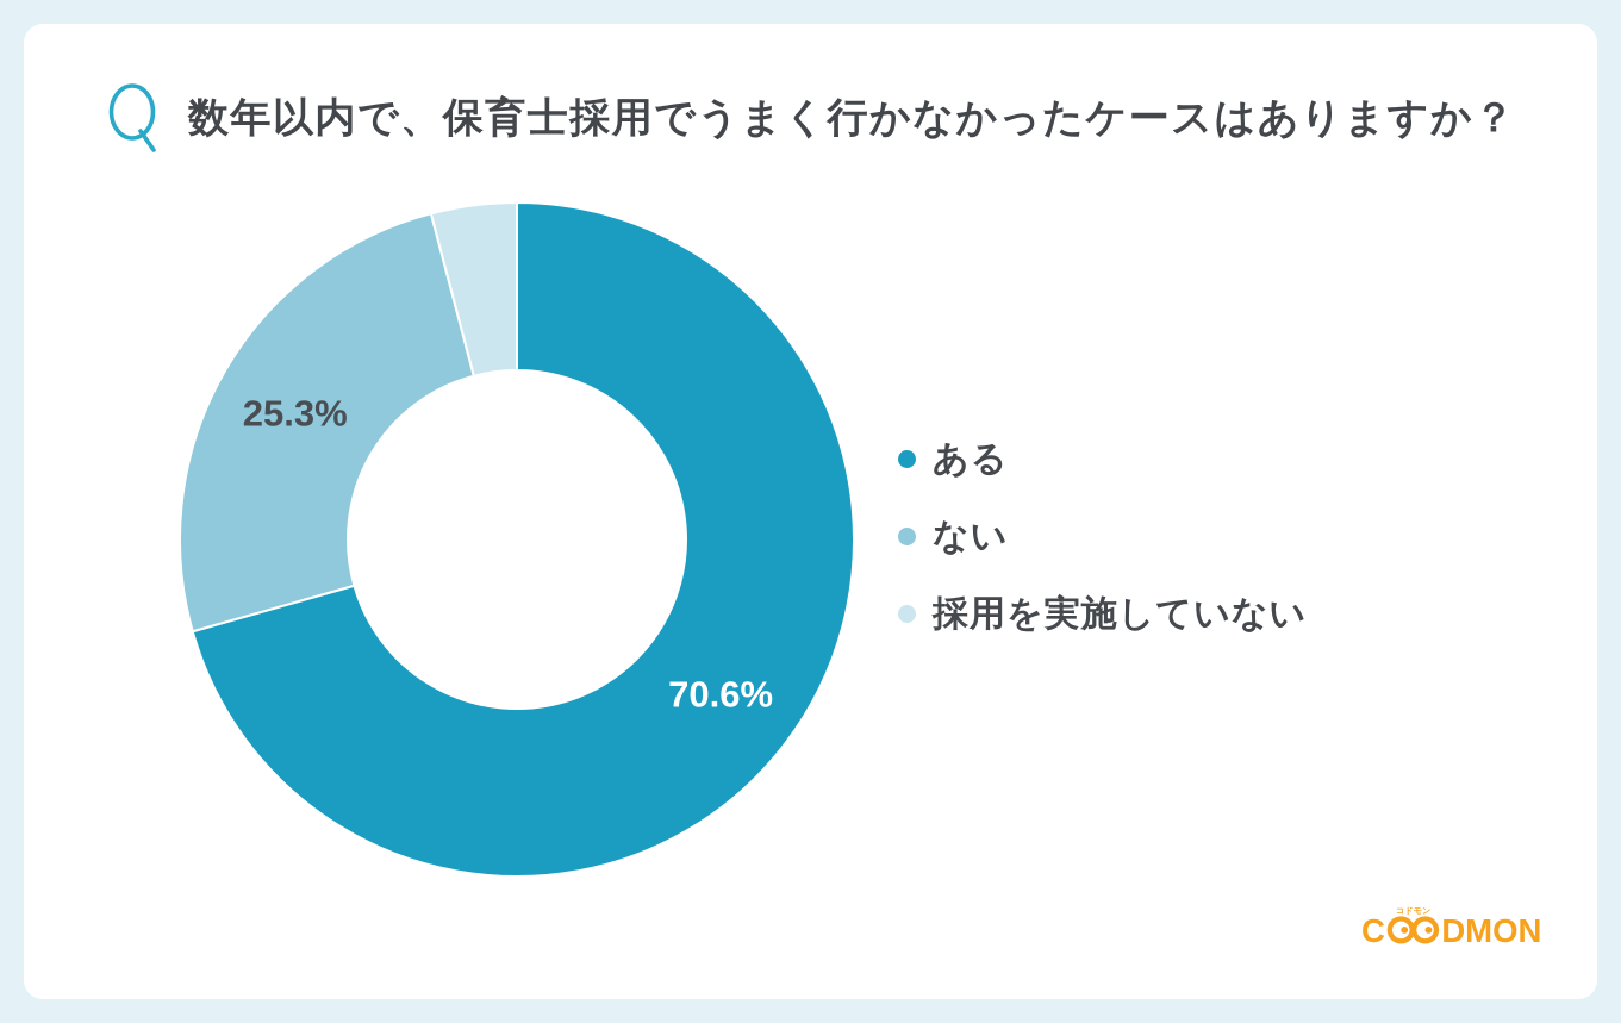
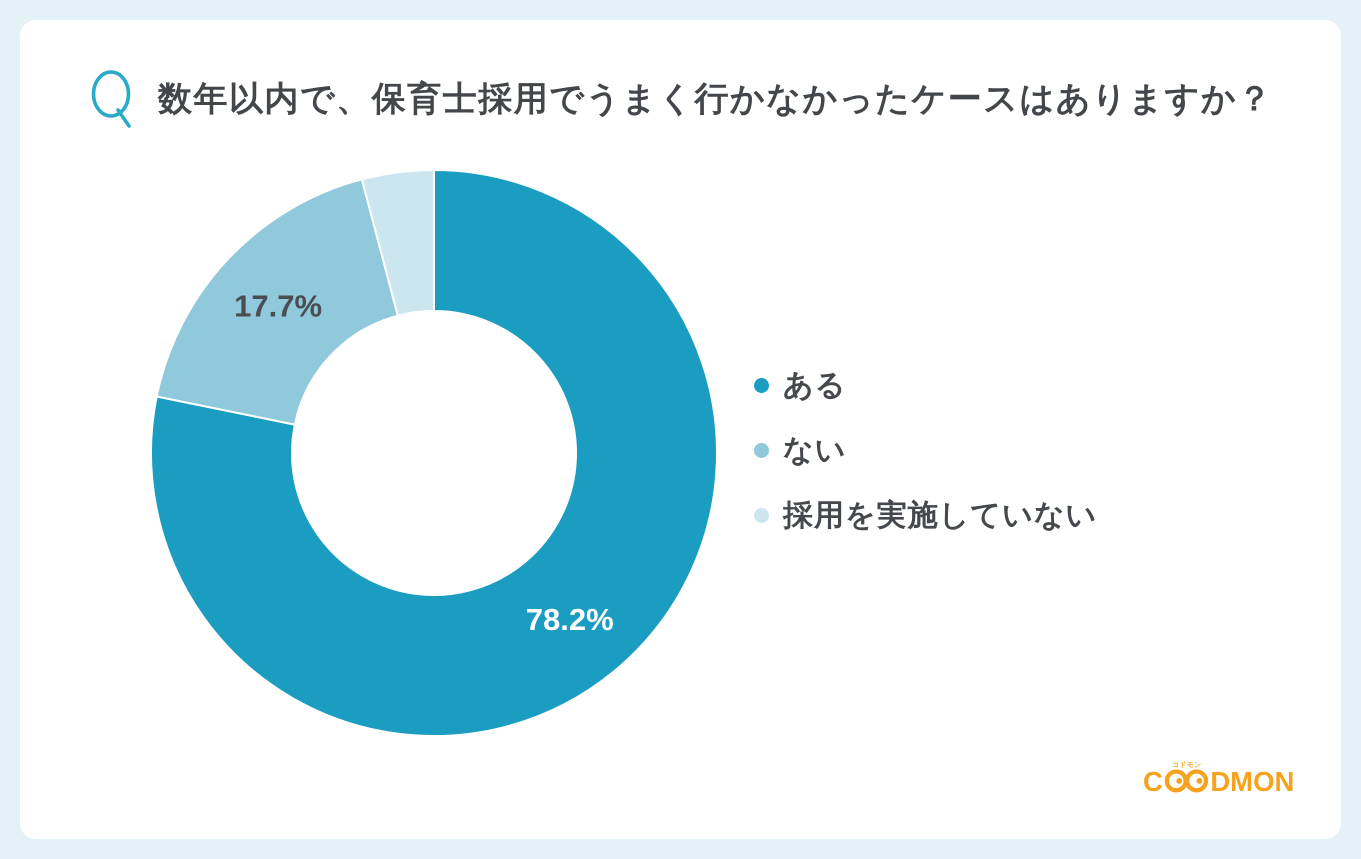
ある: 70.6% -> 78.2%
ない: 25.3% -> 17.7%
